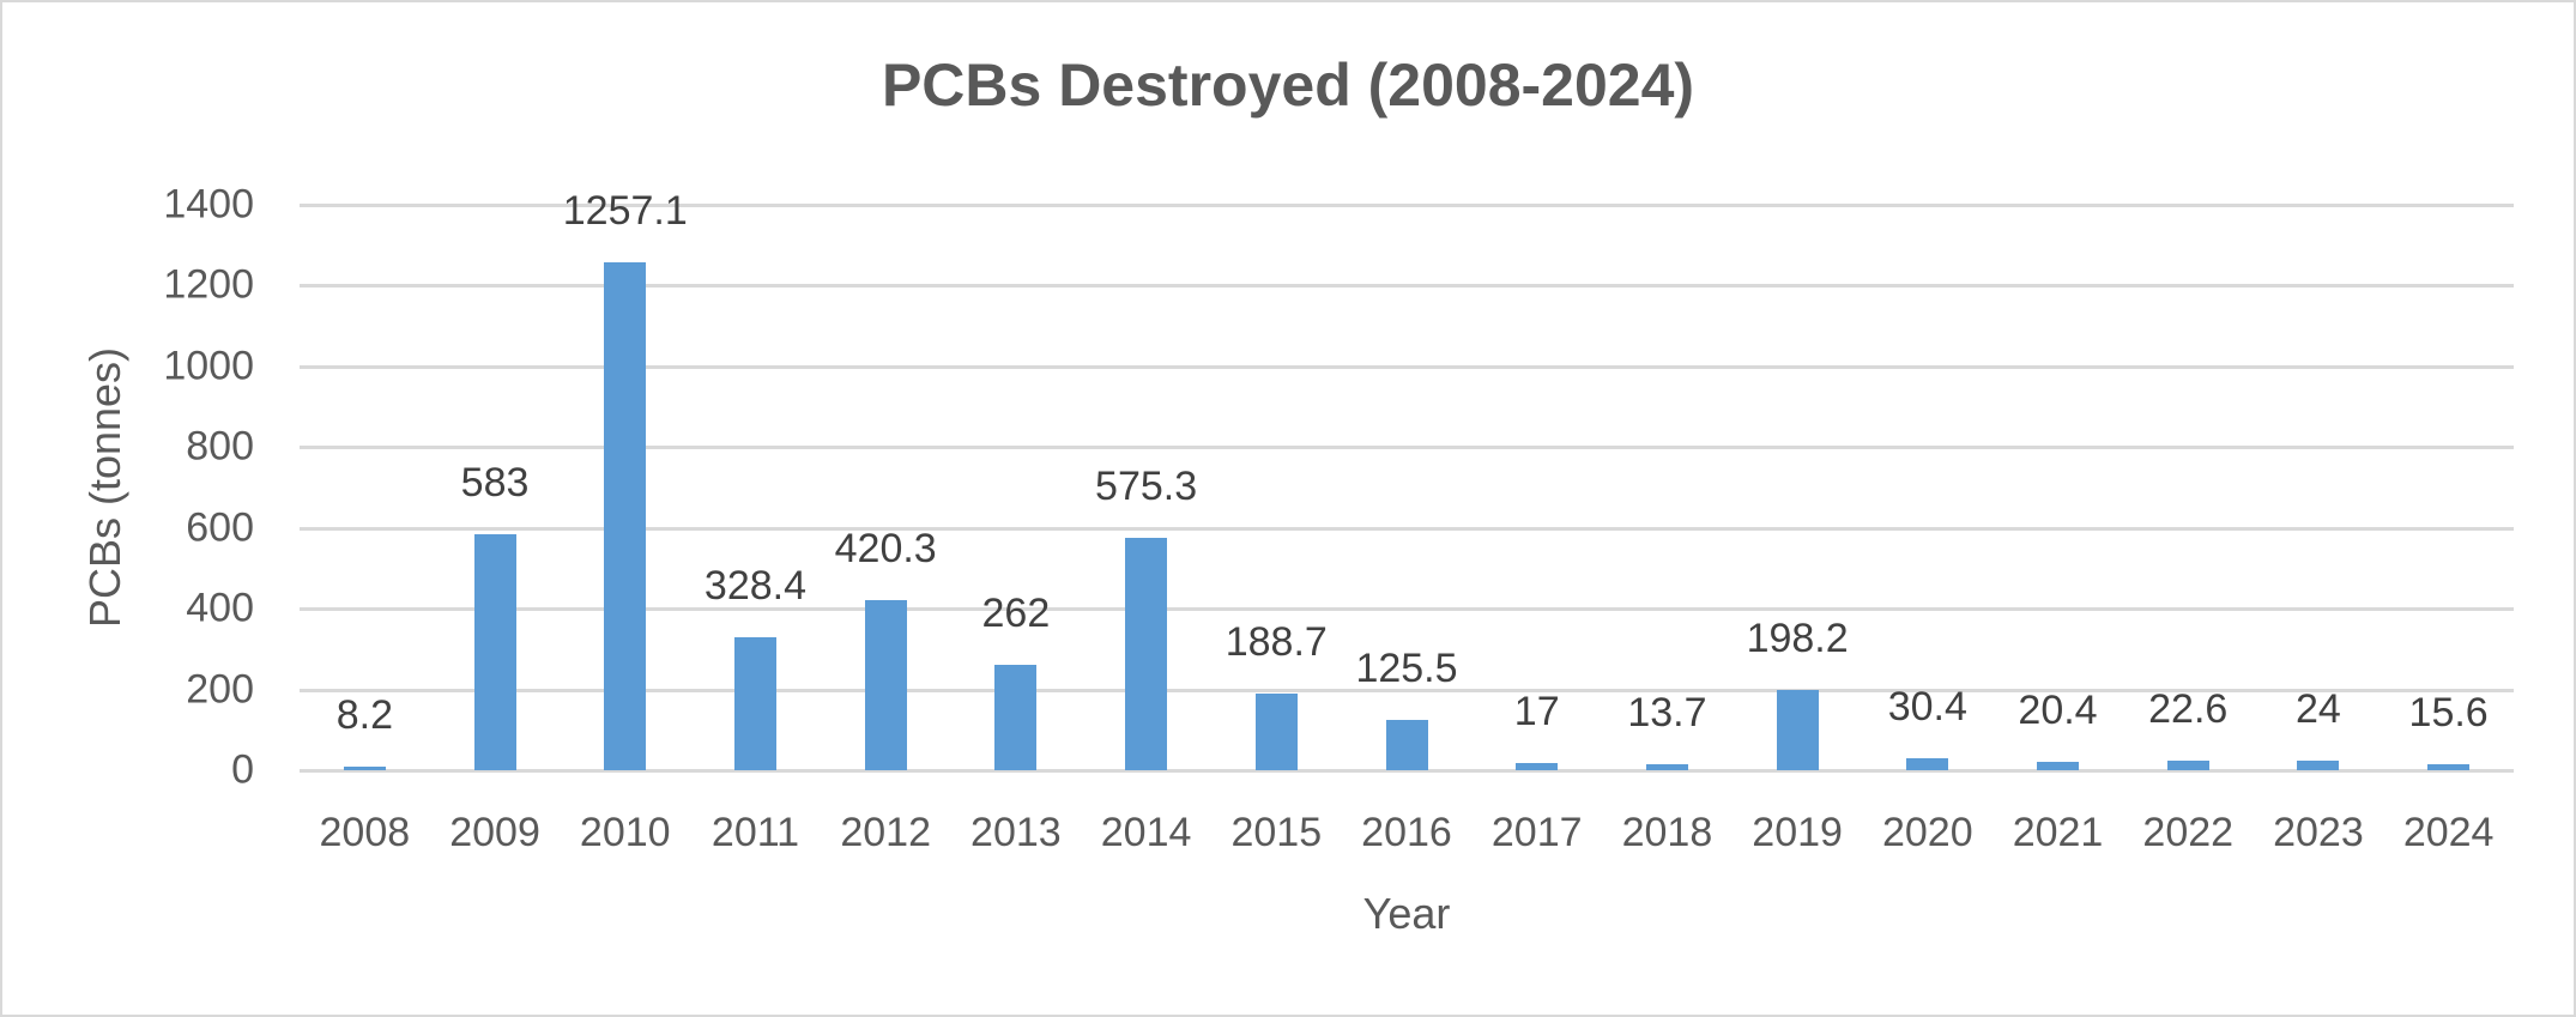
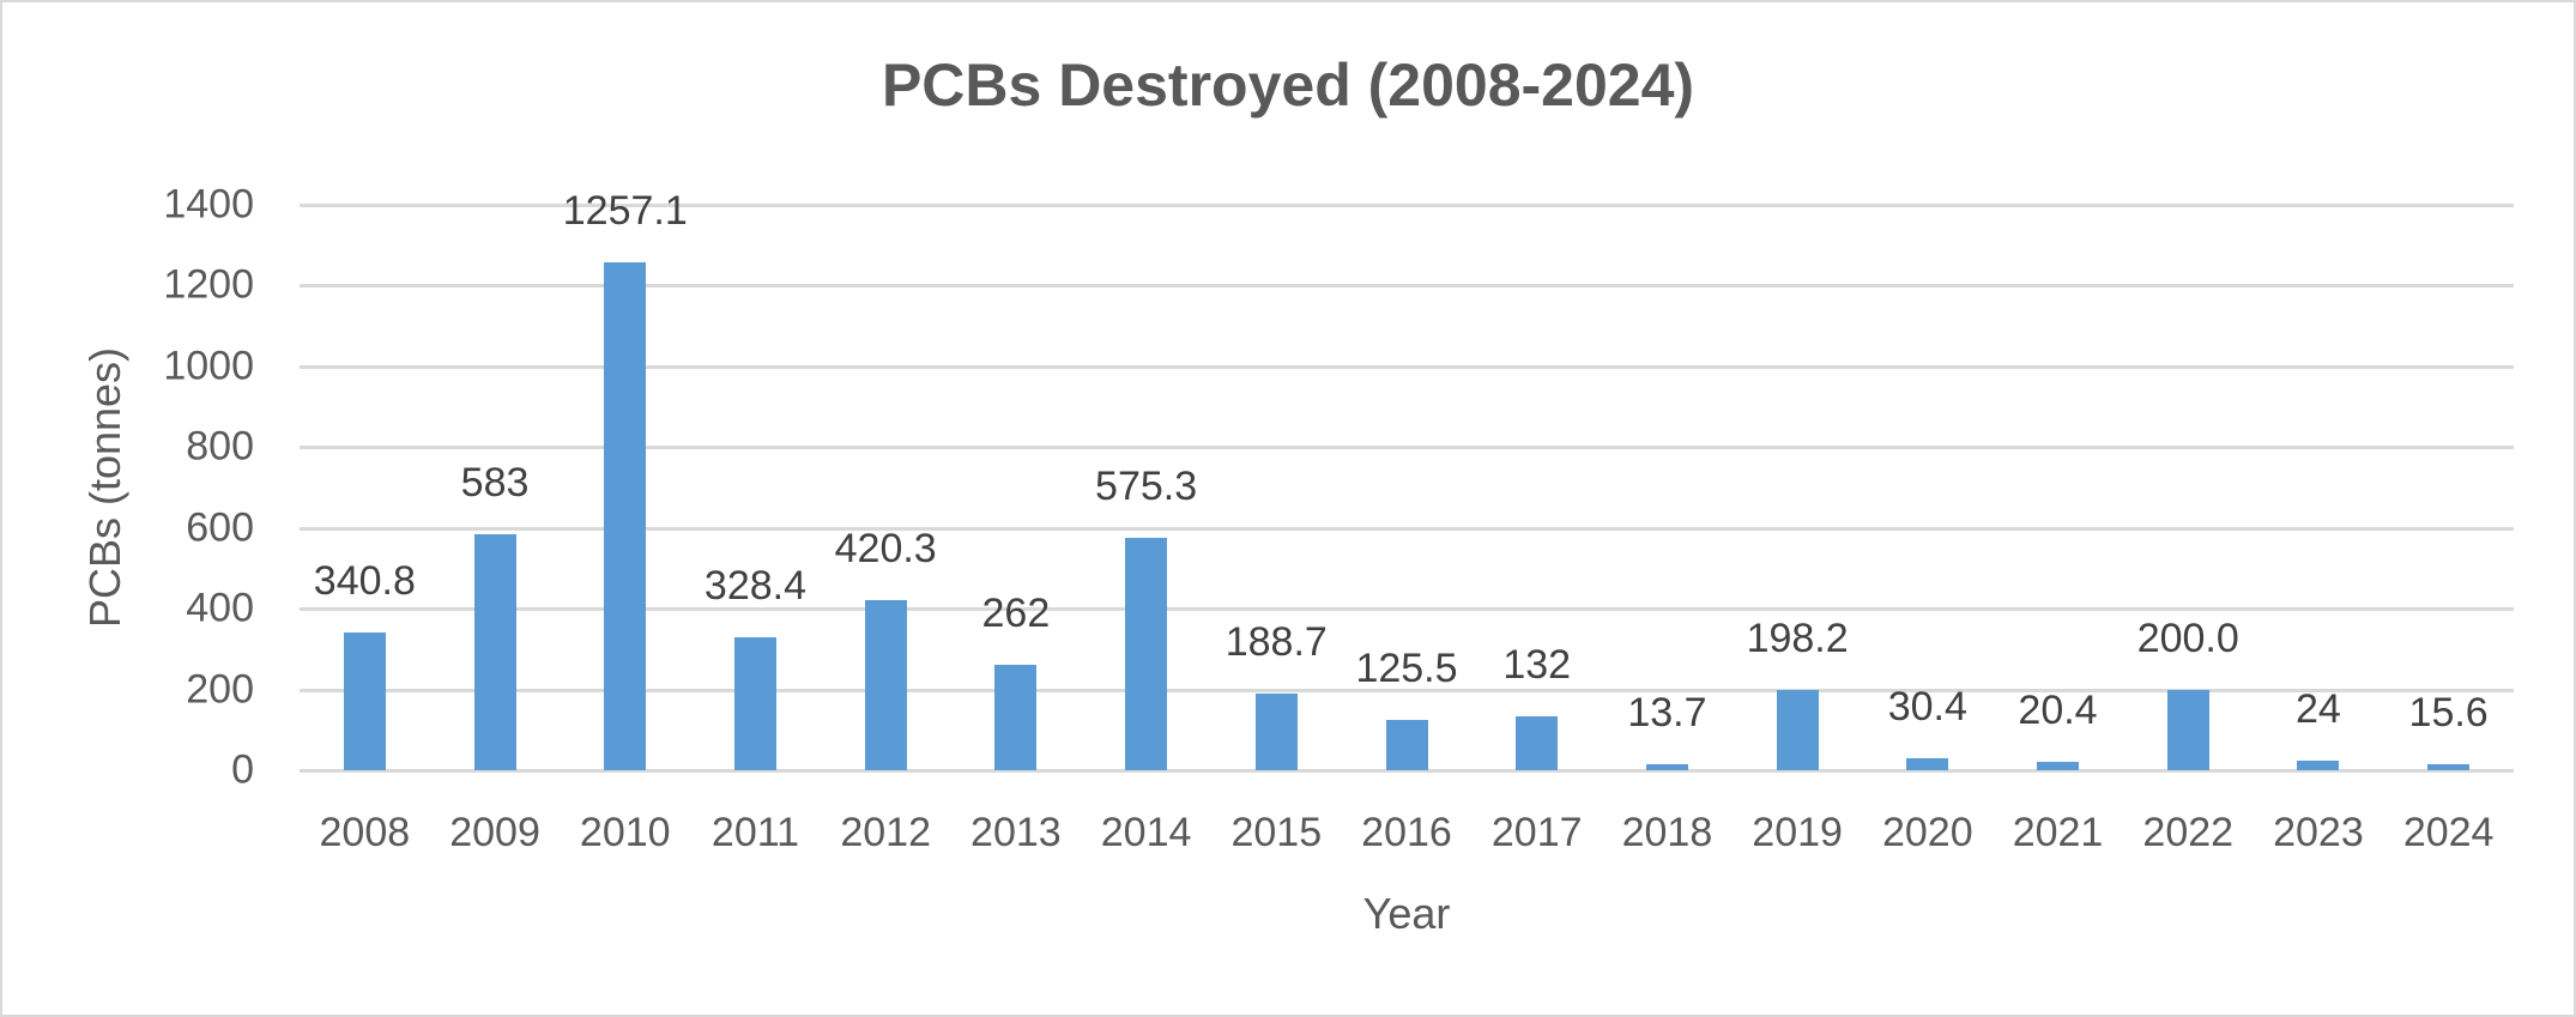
2008: 8.2 -> 340.8
2017: 17 -> 132
2022: 22.6 -> 200.0
